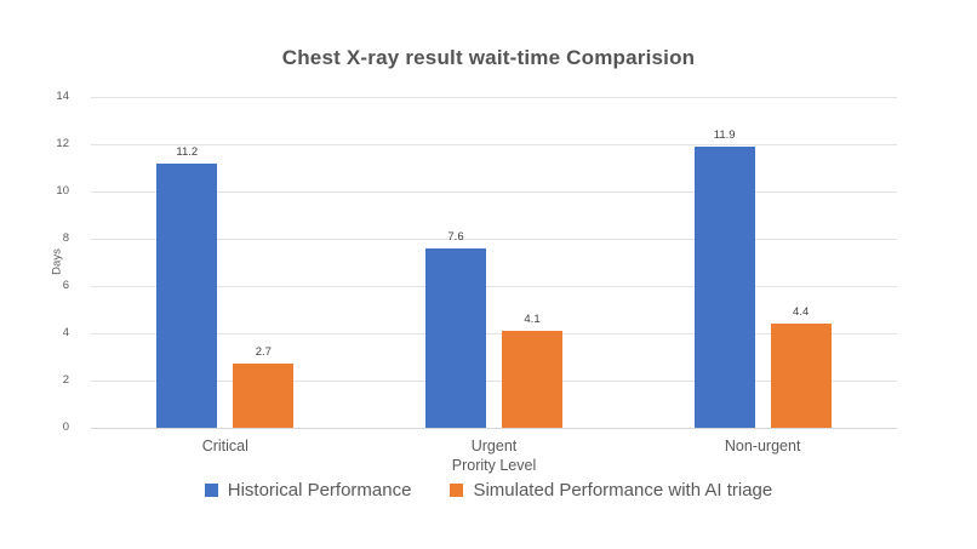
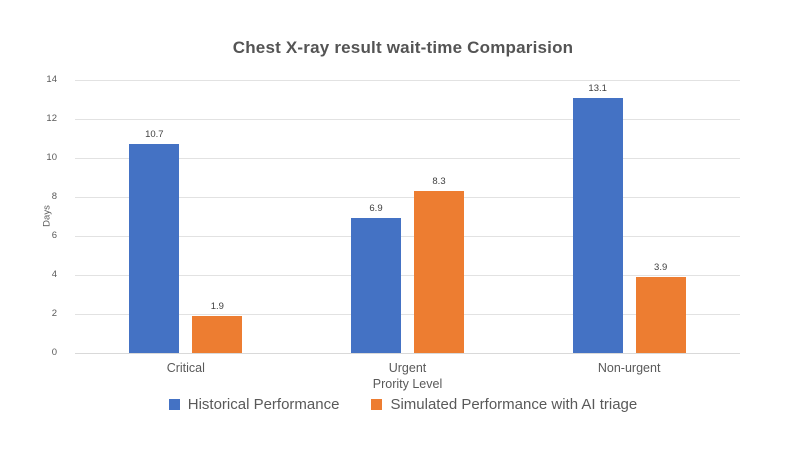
Historical Performance/Critical: 11.2 -> 10.7
Simulated Performance with AI triage/Critical: 2.7 -> 1.9
Historical Performance/Urgent: 7.6 -> 6.9
Simulated Performance with AI triage/Urgent: 4.1 -> 8.3
Historical Performance/Non-urgent: 11.9 -> 13.1
Simulated Performance with AI triage/Non-urgent: 4.4 -> 3.9
